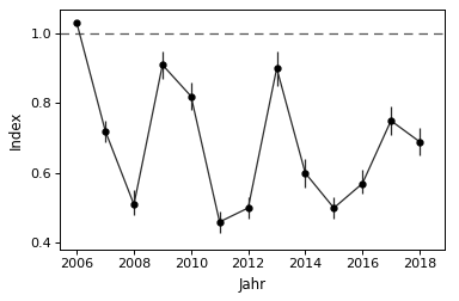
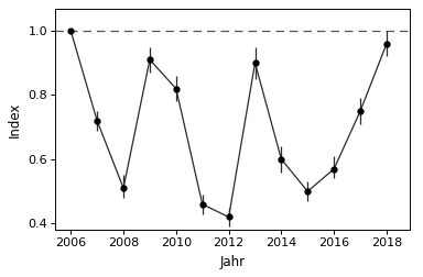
2006: 1.03 -> 1.00
2012: 0.50 -> 0.42
2018: 0.69 -> 0.96
